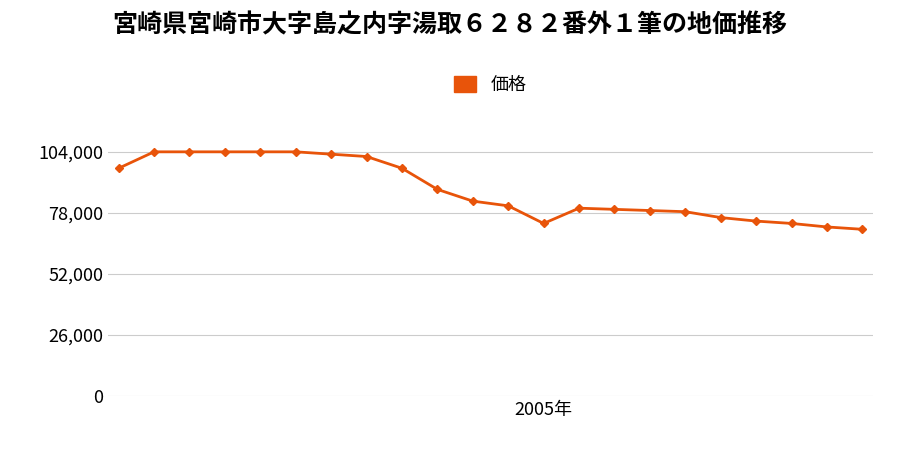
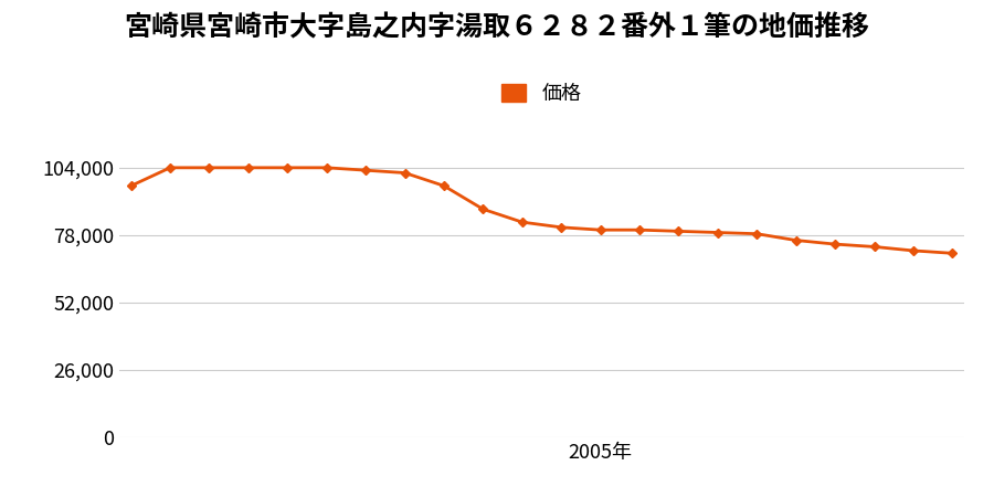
2005年: 73,500 -> 80,000
